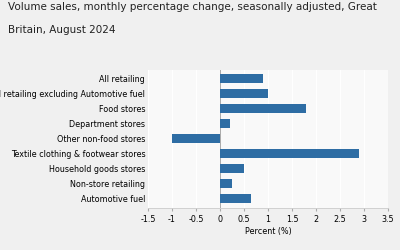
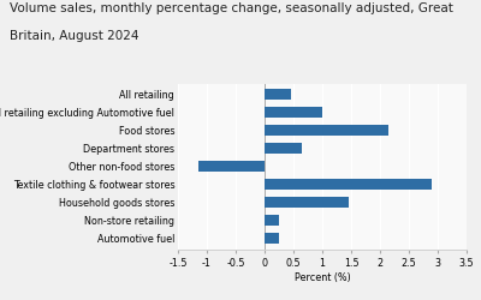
All retailing: 0.90 -> 0.45
Food stores: 1.80 -> 2.15
Department stores: 0.20 -> 0.65
Other non-food stores: -1.00 -> -1.15
Household goods stores: 0.50 -> 1.45
Automotive fuel: 0.65 -> 0.25
